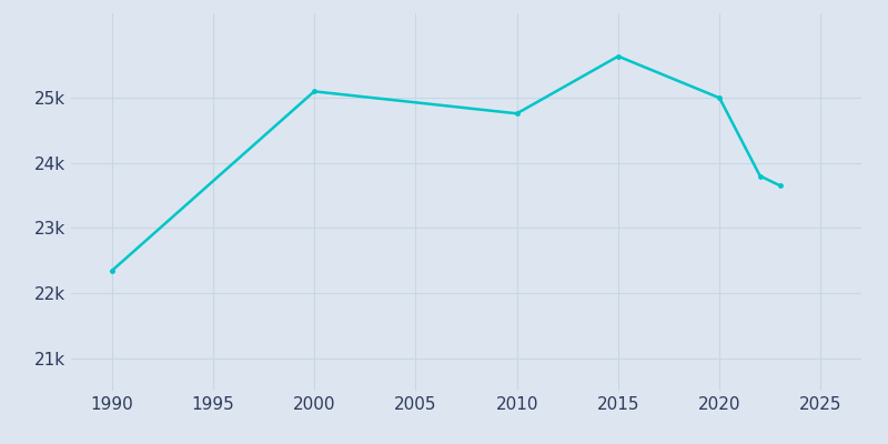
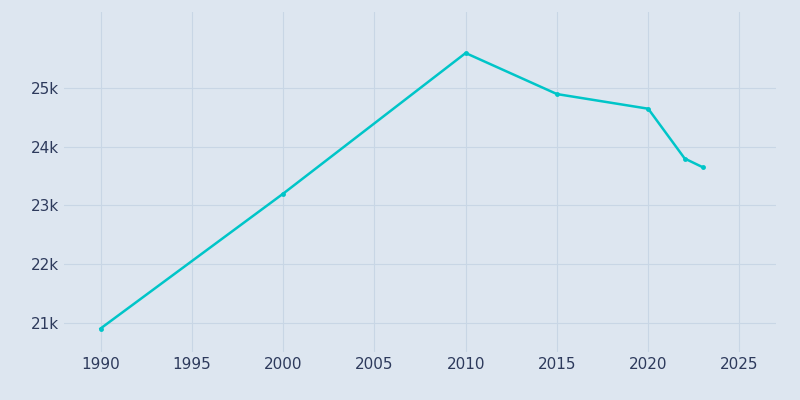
1990: 22.34k -> 20.90k
2000: 25.10k -> 23.20k
2010: 24.76k -> 25.60k
2015: 25.64k -> 24.90k
2020: 25.00k -> 24.65k
